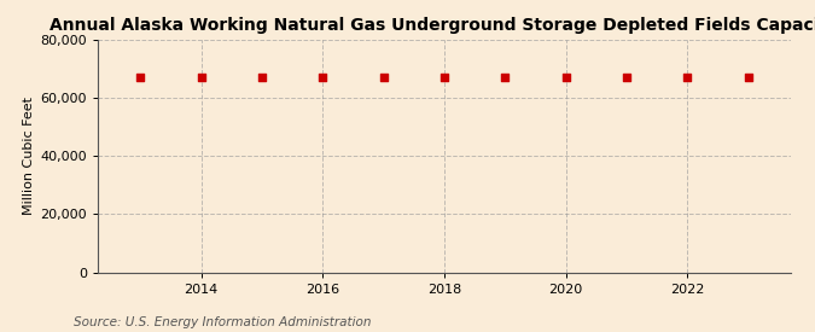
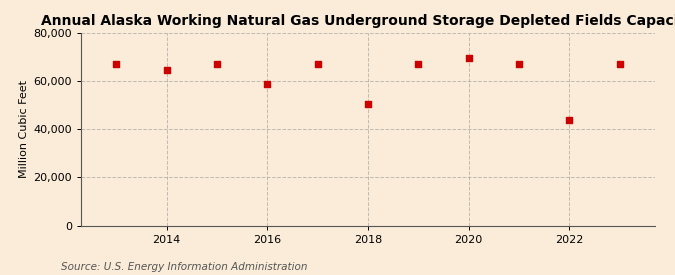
2014: 67,100 -> 64,500
2016: 67,100 -> 59,000
2018: 67,100 -> 50,500
2020: 67,100 -> 69,500
2022: 67,100 -> 44,000
